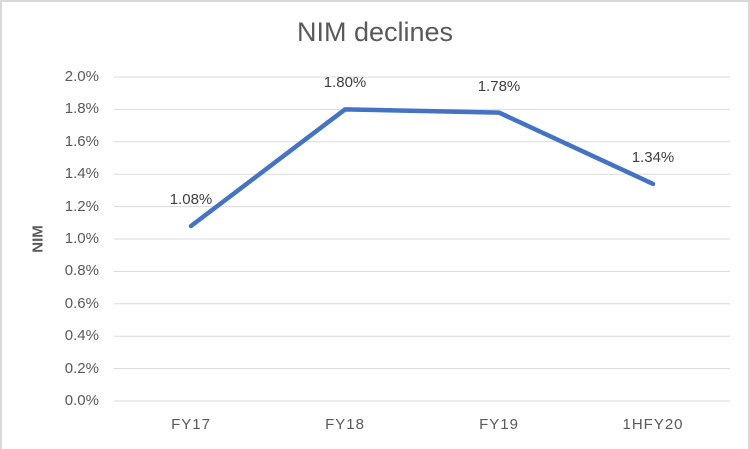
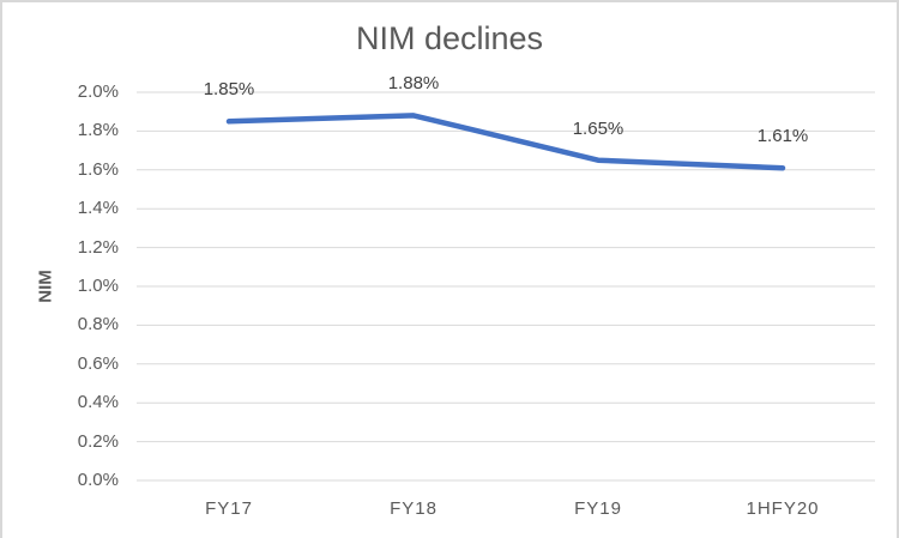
FY17: 1.08% -> 1.85%
FY18: 1.80% -> 1.88%
FY19: 1.78% -> 1.65%
1HFY20: 1.34% -> 1.61%
